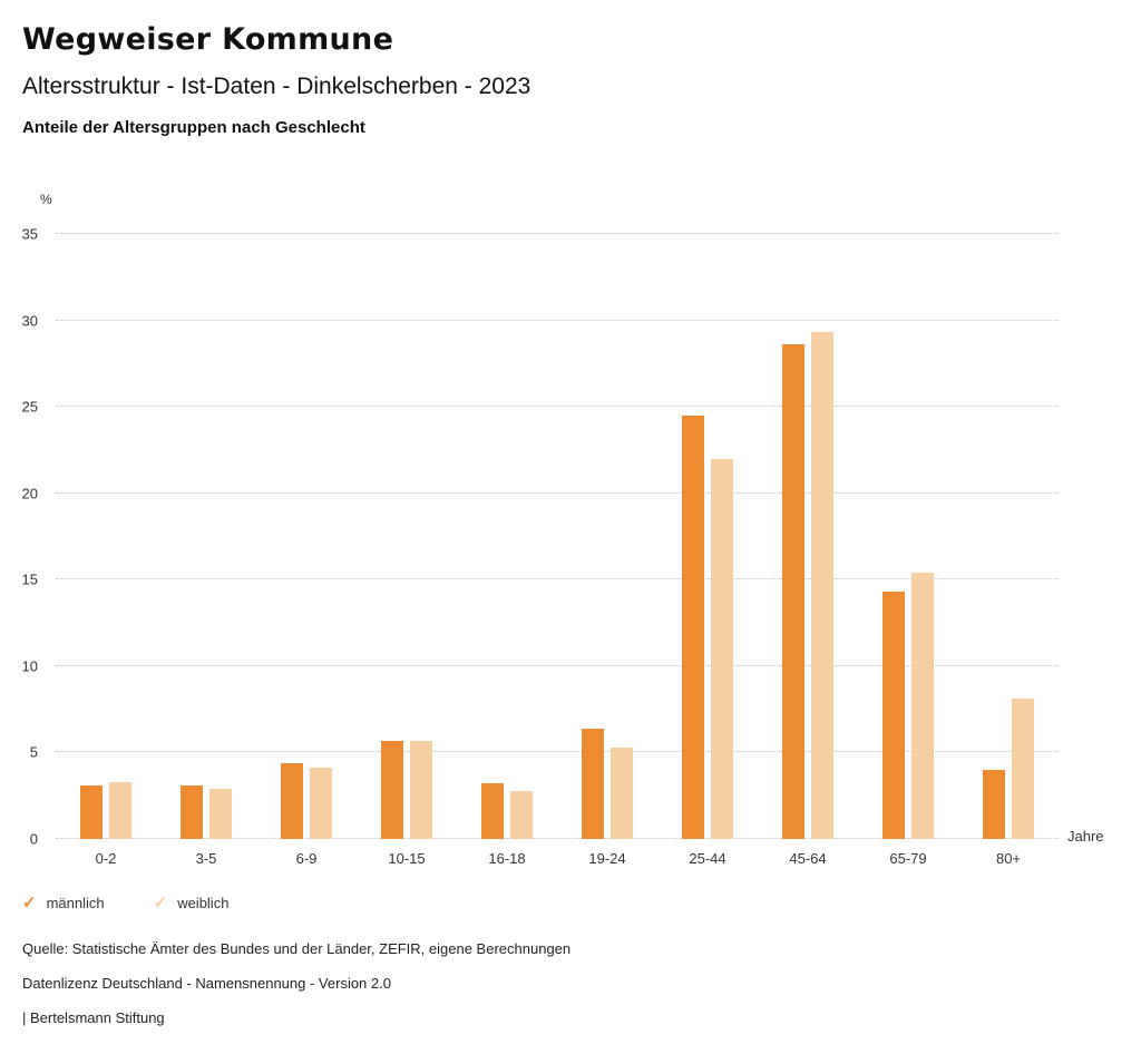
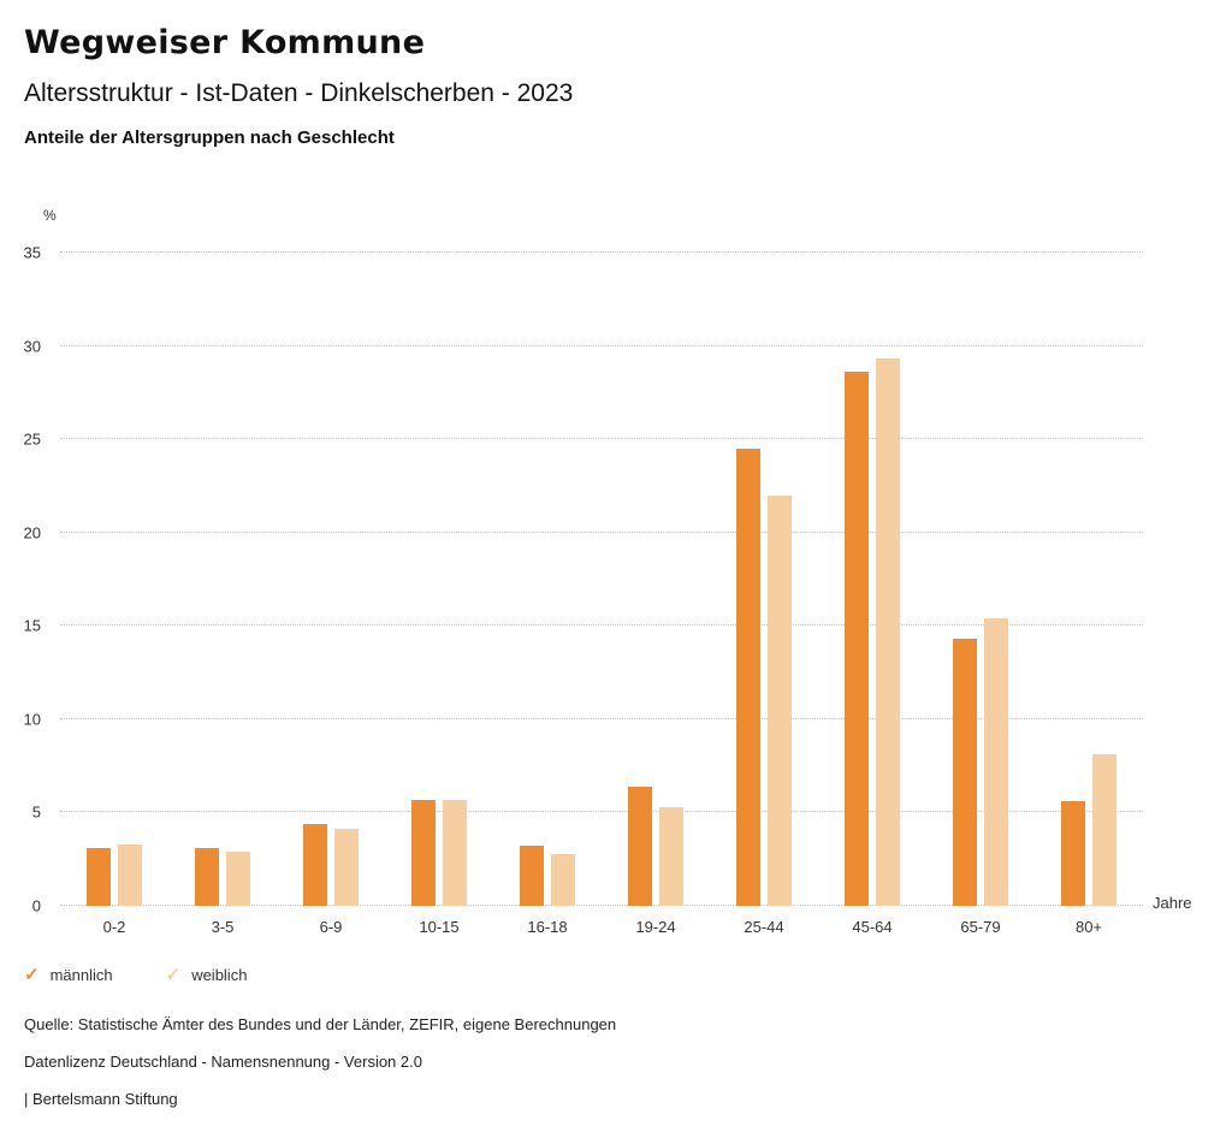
männlich/80+: 4.0 -> 5.6
